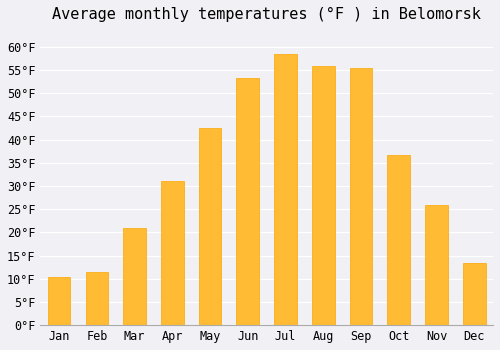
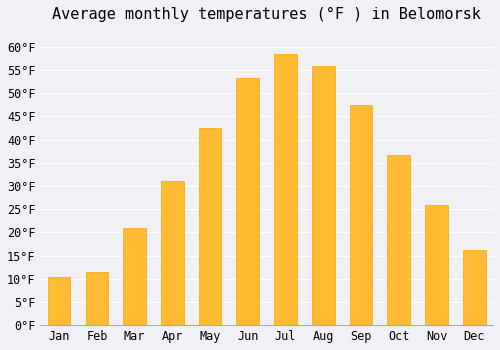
Sep: 55.5°F -> 47.5°F
Dec: 13.5°F -> 16.3°F
